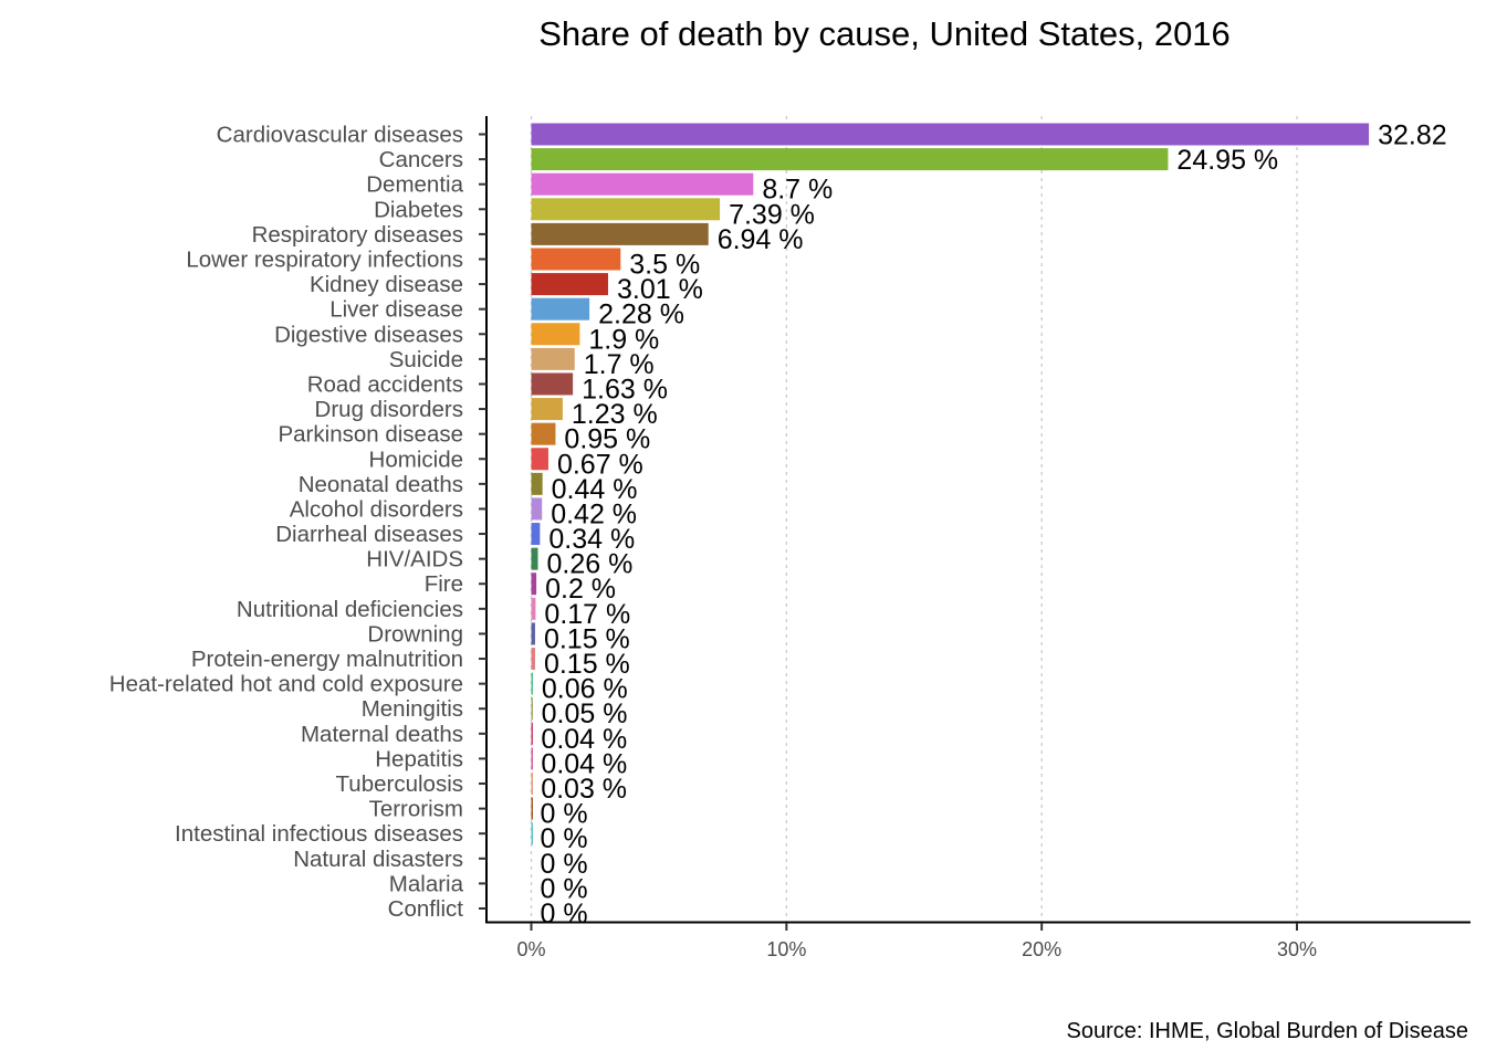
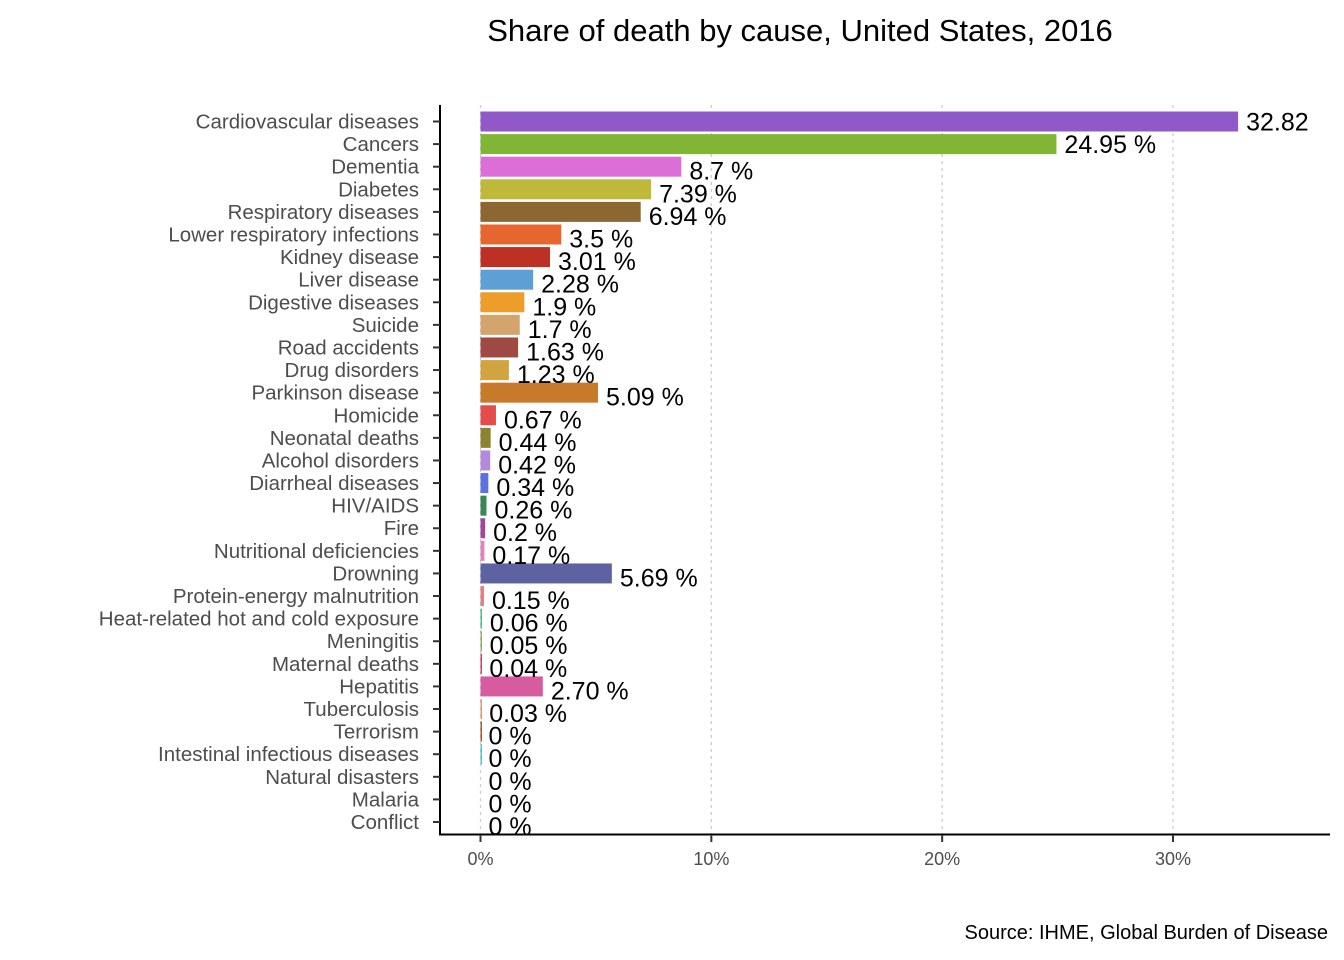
Parkinson disease: 0.95 -> 5.09
Drowning: 0.15 -> 5.69
Hepatitis: 0.04 -> 2.70
